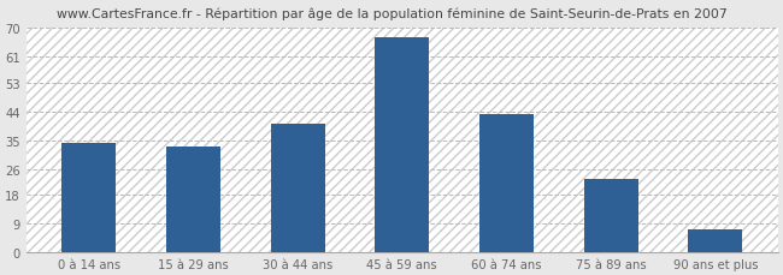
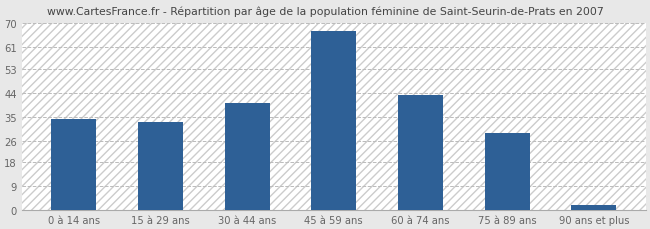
75 à 89 ans: 23 -> 29
90 ans et plus: 7 -> 2
